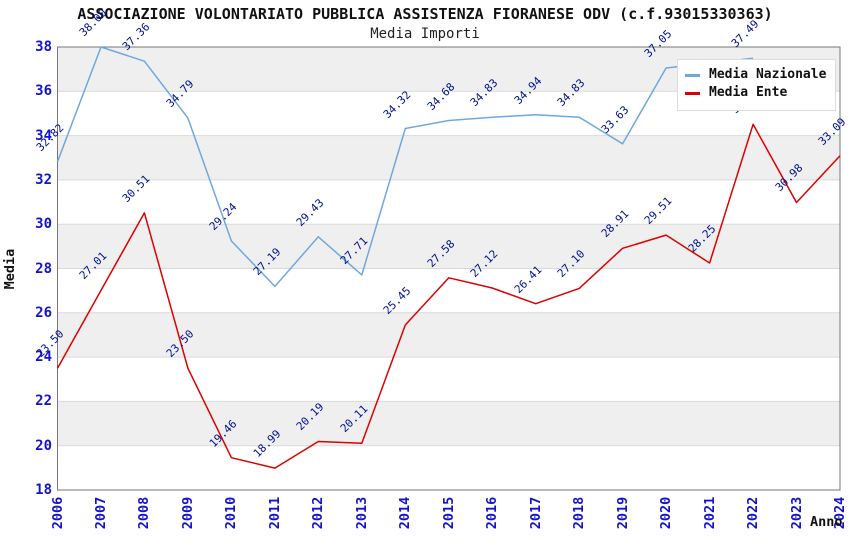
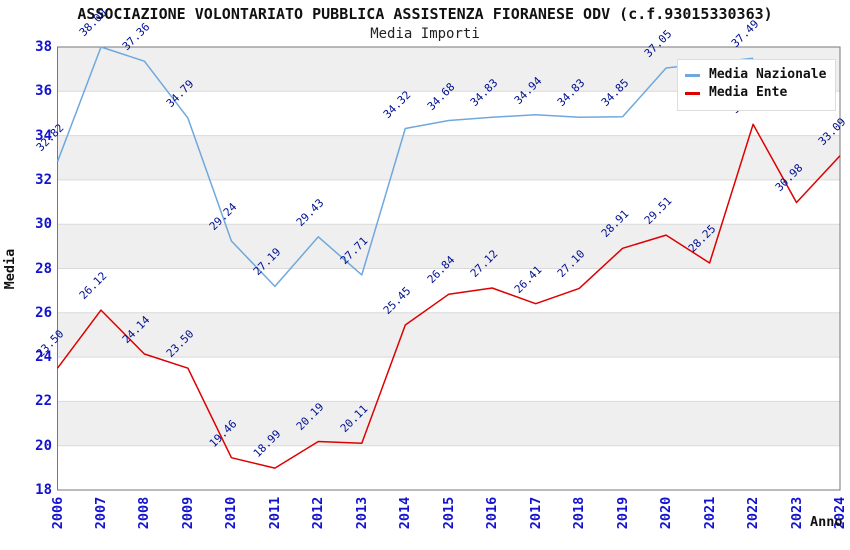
Media Ente/2007: 27.01 -> 26.12
Media Ente/2008: 30.51 -> 24.14
Media Ente/2015: 27.58 -> 26.84
Media Nazionale/2019: 33.63 -> 34.85
